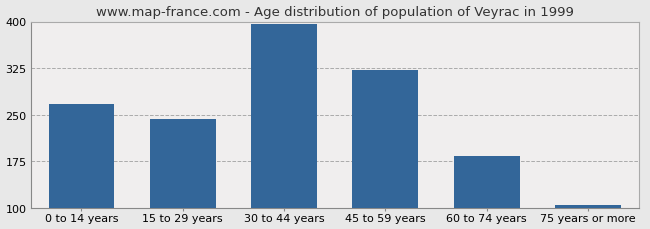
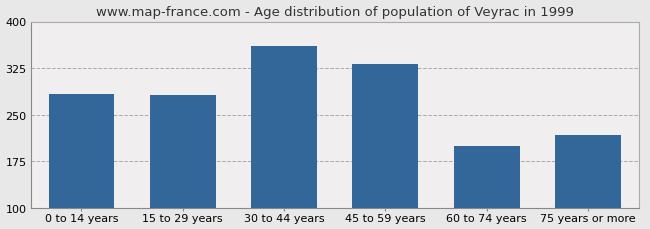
0 to 14 years: 268 -> 284
15 to 29 years: 243 -> 282
30 to 44 years: 396 -> 360
45 to 59 years: 322 -> 332
60 to 74 years: 183 -> 200
75 years or more: 104 -> 218
